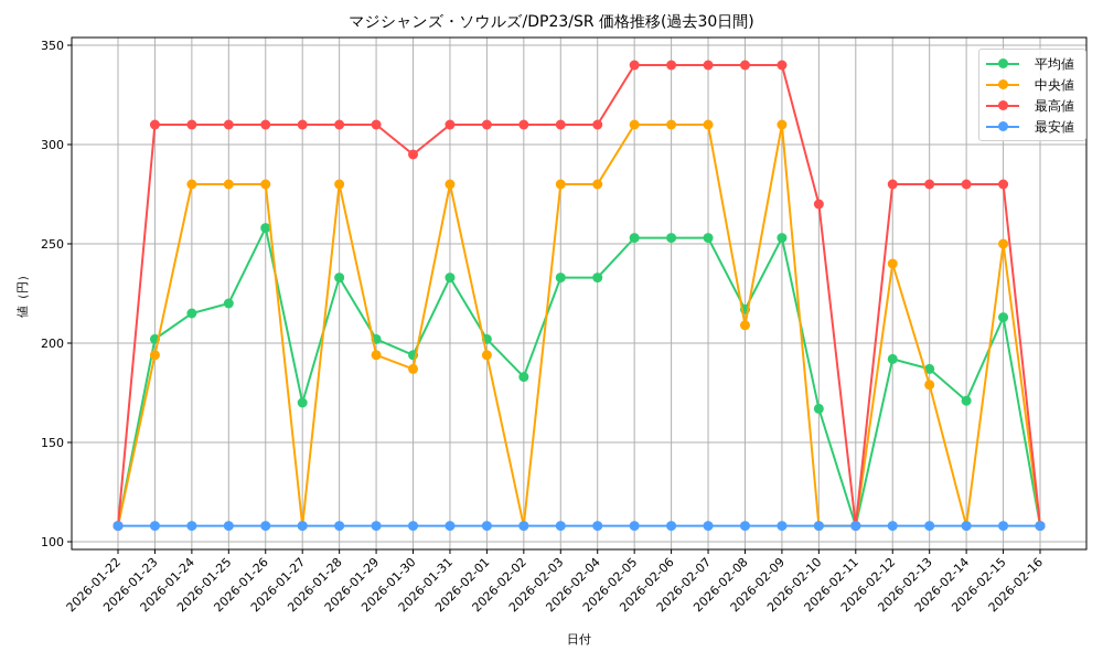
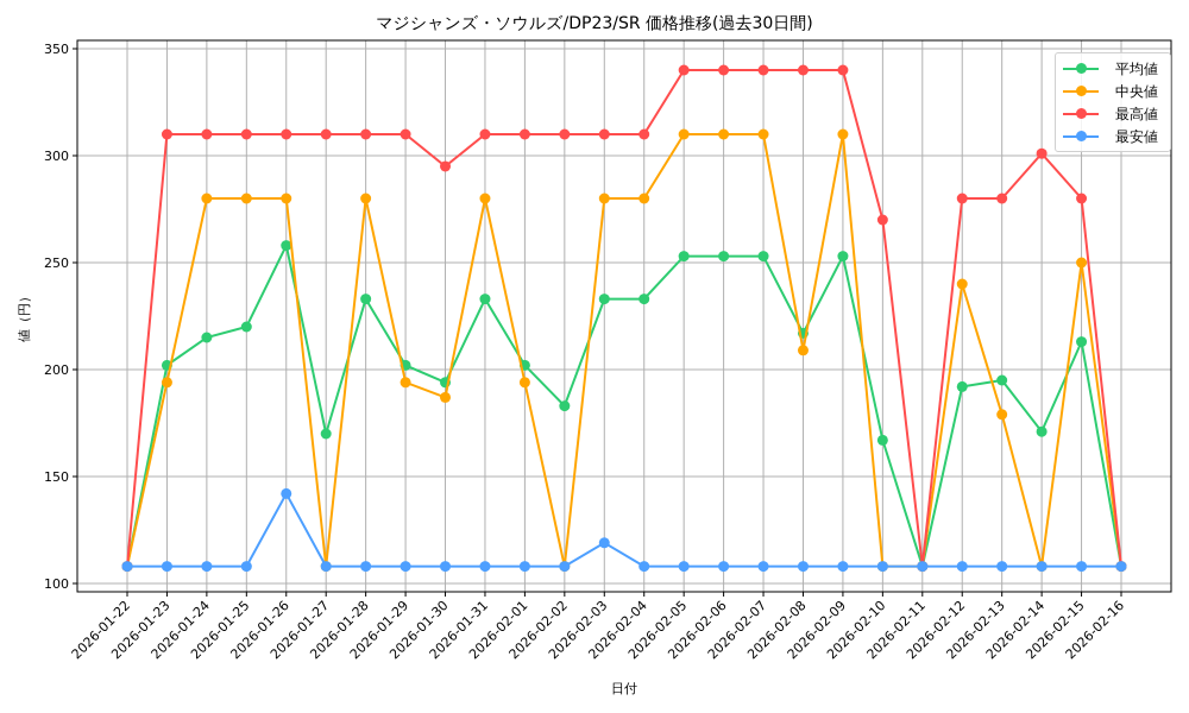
最安値/2026-01-26: 108 -> 142
最安値/2026-02-03: 108 -> 119
平均値/2026-02-13: 187 -> 195
最高値/2026-02-14: 280 -> 301
